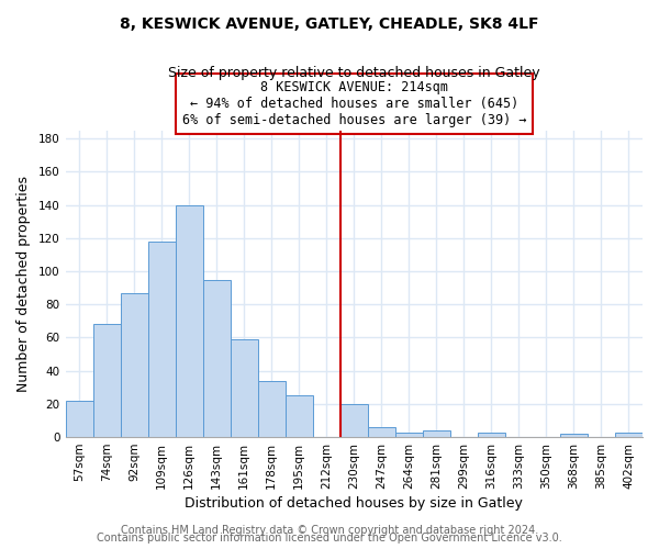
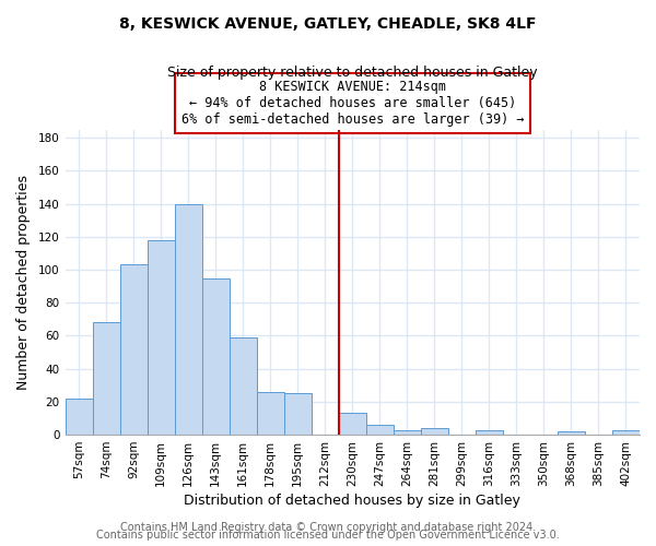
92sqm: 87 -> 103
178sqm: 34 -> 26
230sqm: 20 -> 13
